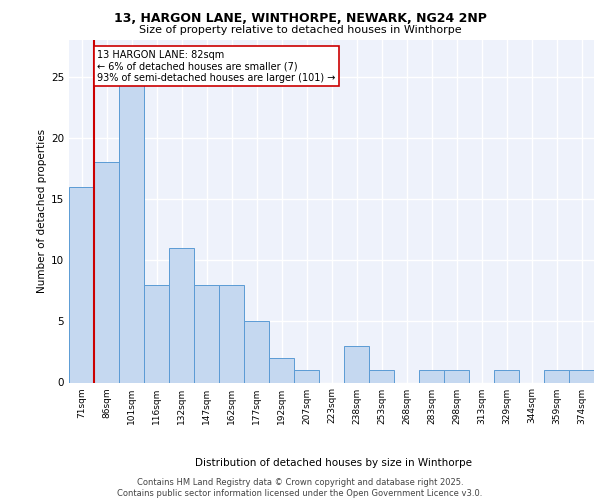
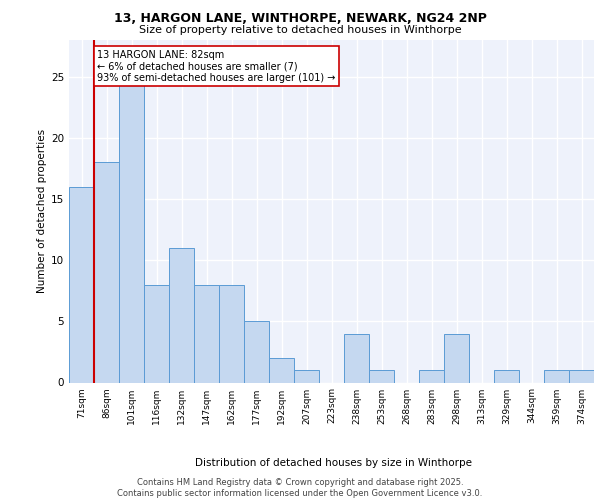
238sqm: 3 -> 4
298sqm: 1 -> 4
